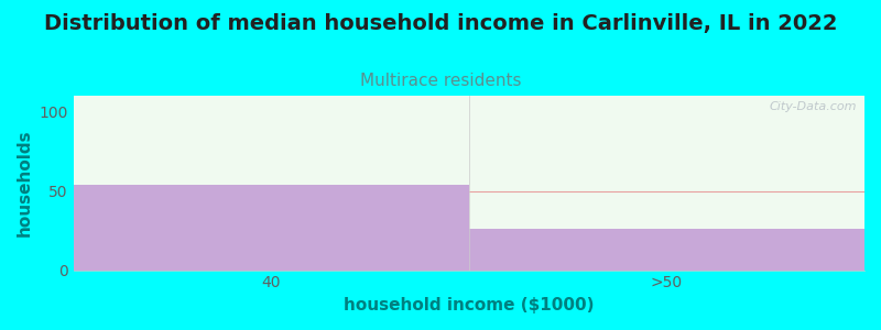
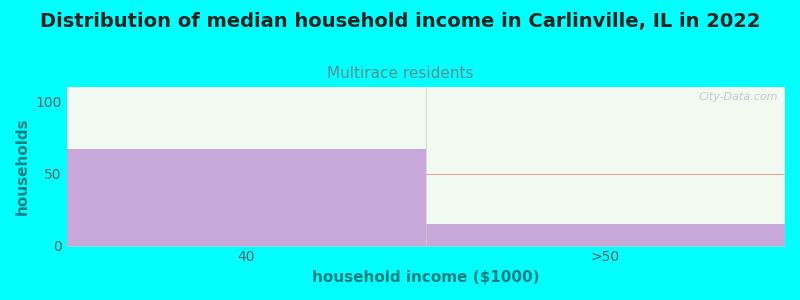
40: 54 -> 67
>50: 26 -> 15
